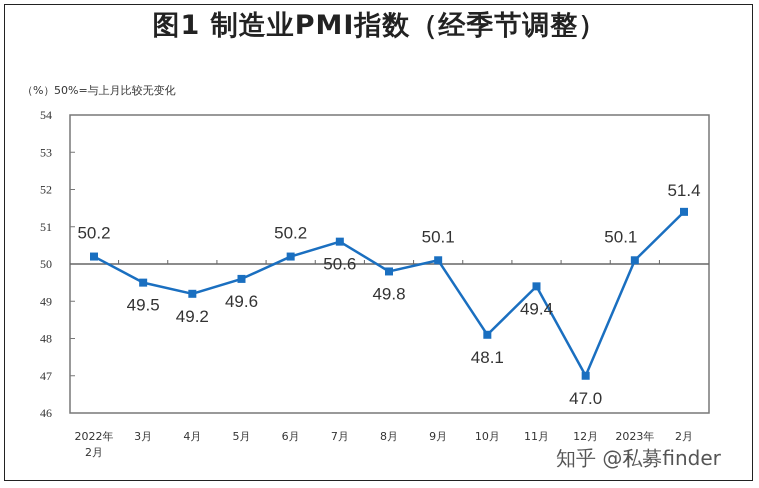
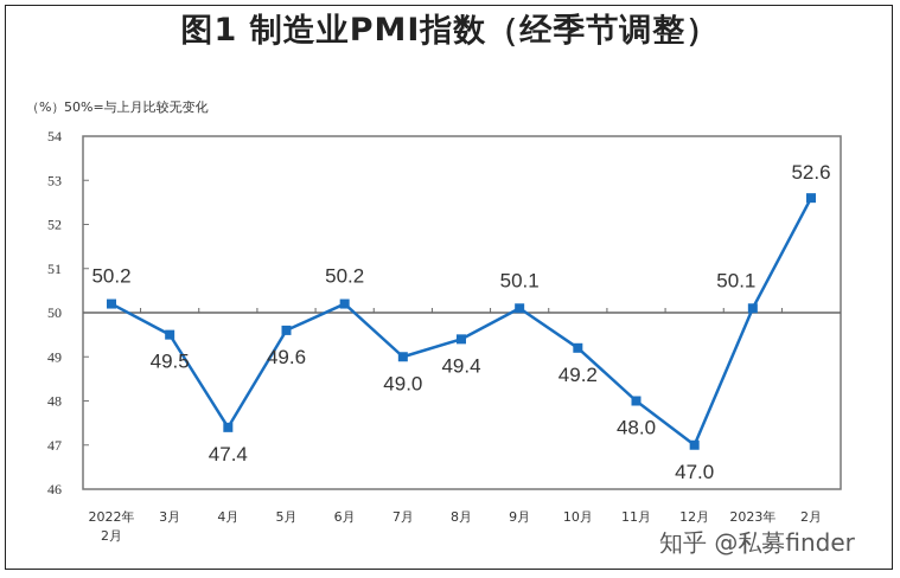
4月: 49.2 -> 47.4
7月: 50.6 -> 49.0
8月: 49.8 -> 49.4
10月: 48.1 -> 49.2
11月: 49.4 -> 48.0
2月: 51.4 -> 52.6
